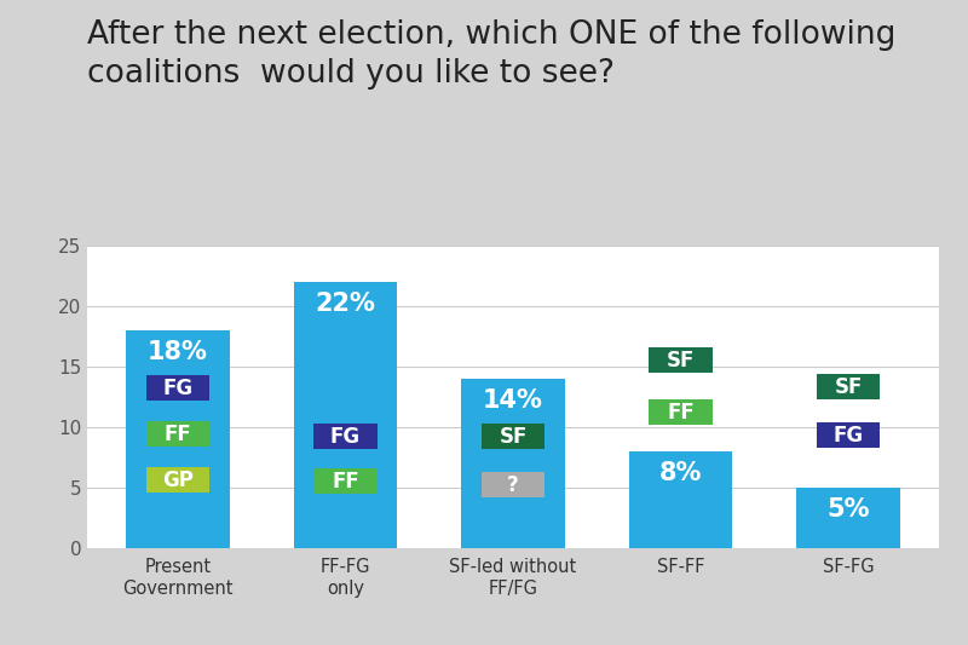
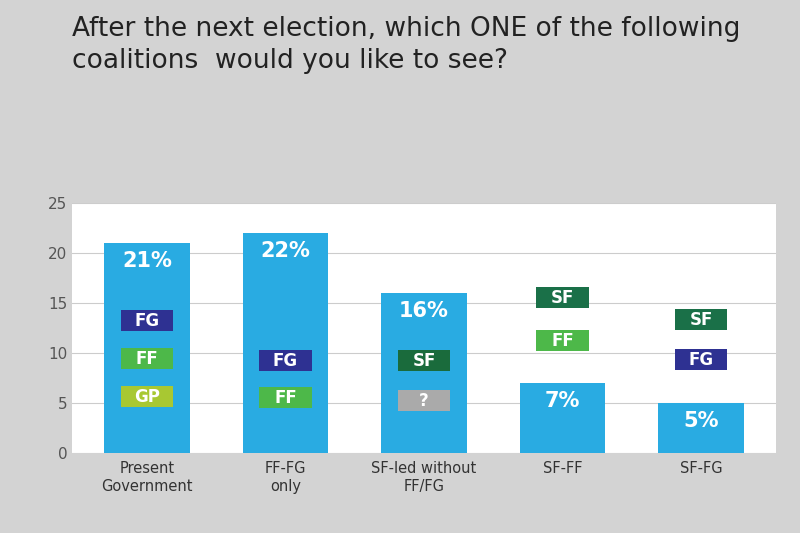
Present Government: 18% -> 21%
SF-led without FF/FG: 14% -> 16%
SF-FF: 8% -> 7%
